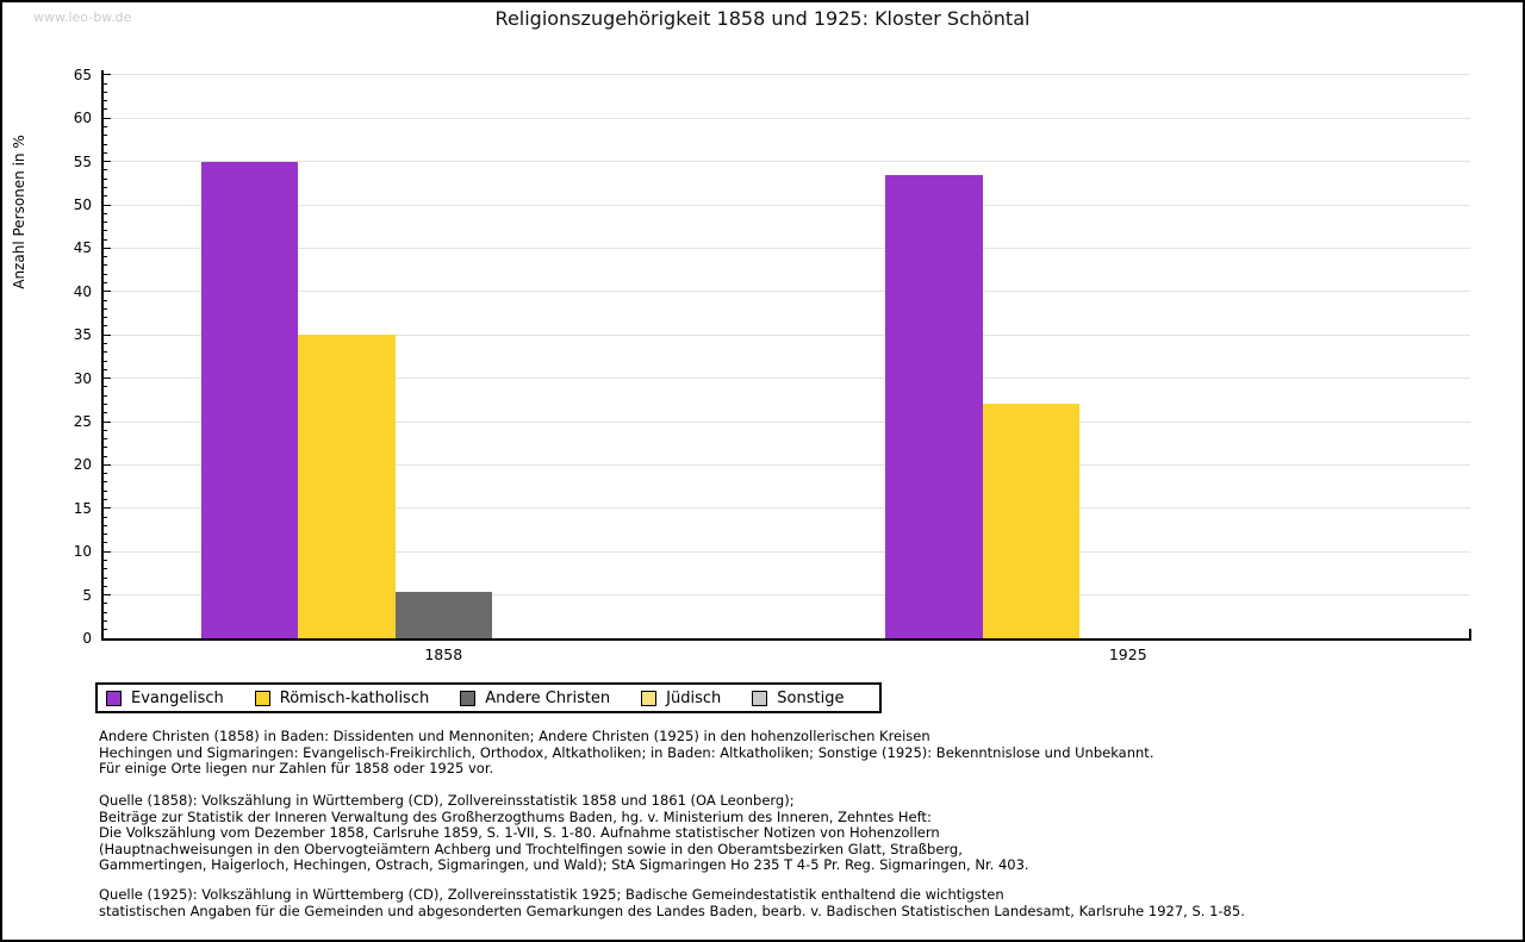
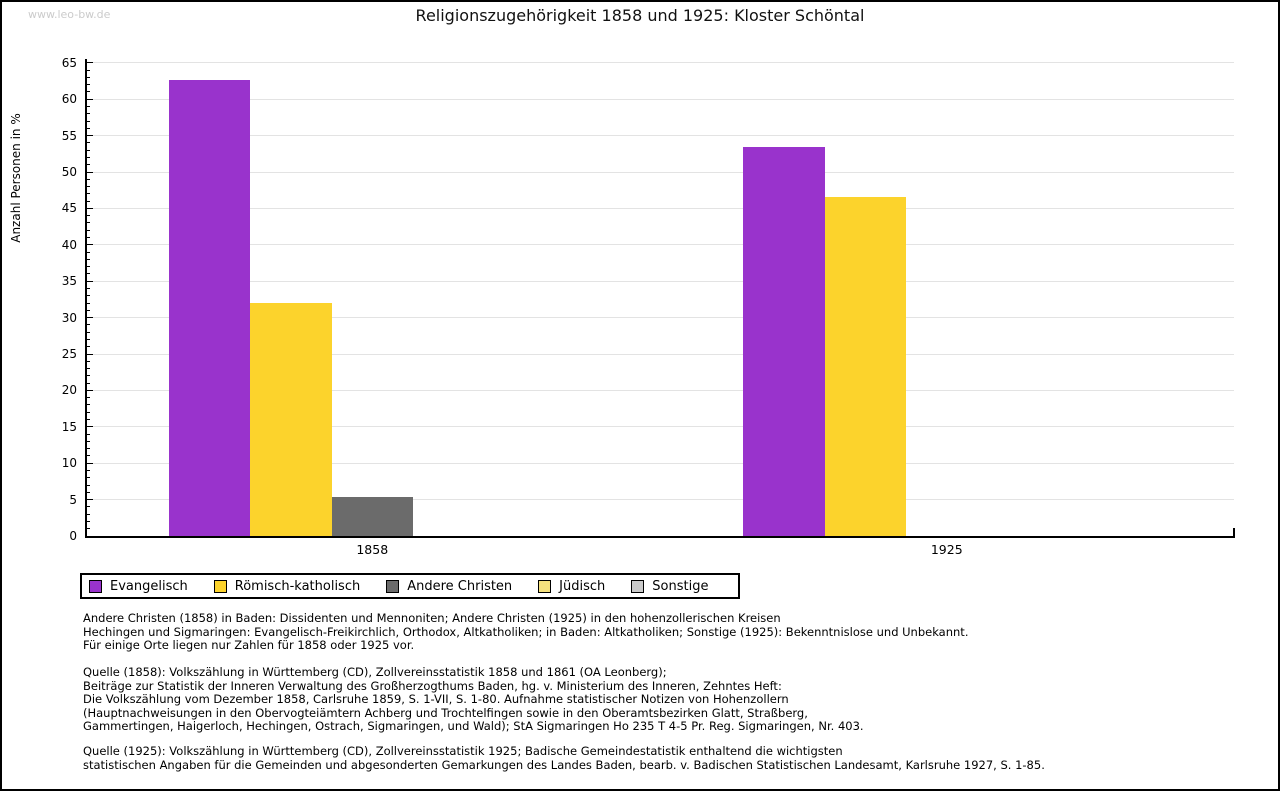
Evangelisch/1858: 55 -> 63
Römisch-katholisch/1858: 35 -> 32
Römisch-katholisch/1925: 27 -> 46
